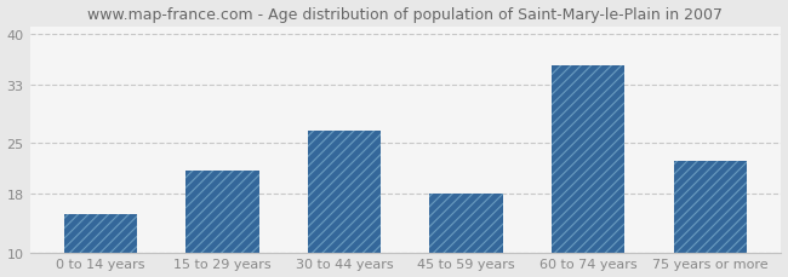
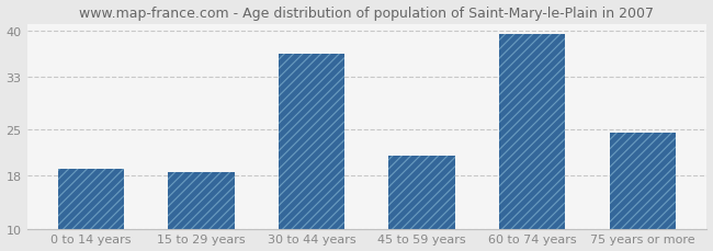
0 to 14 years: 15.2 -> 19.0
15 to 29 years: 21.2 -> 18.5
30 to 44 years: 26.6 -> 36.5
45 to 59 years: 18.0 -> 21.0
60 to 74 years: 35.6 -> 39.5
75 years or more: 22.6 -> 24.5
